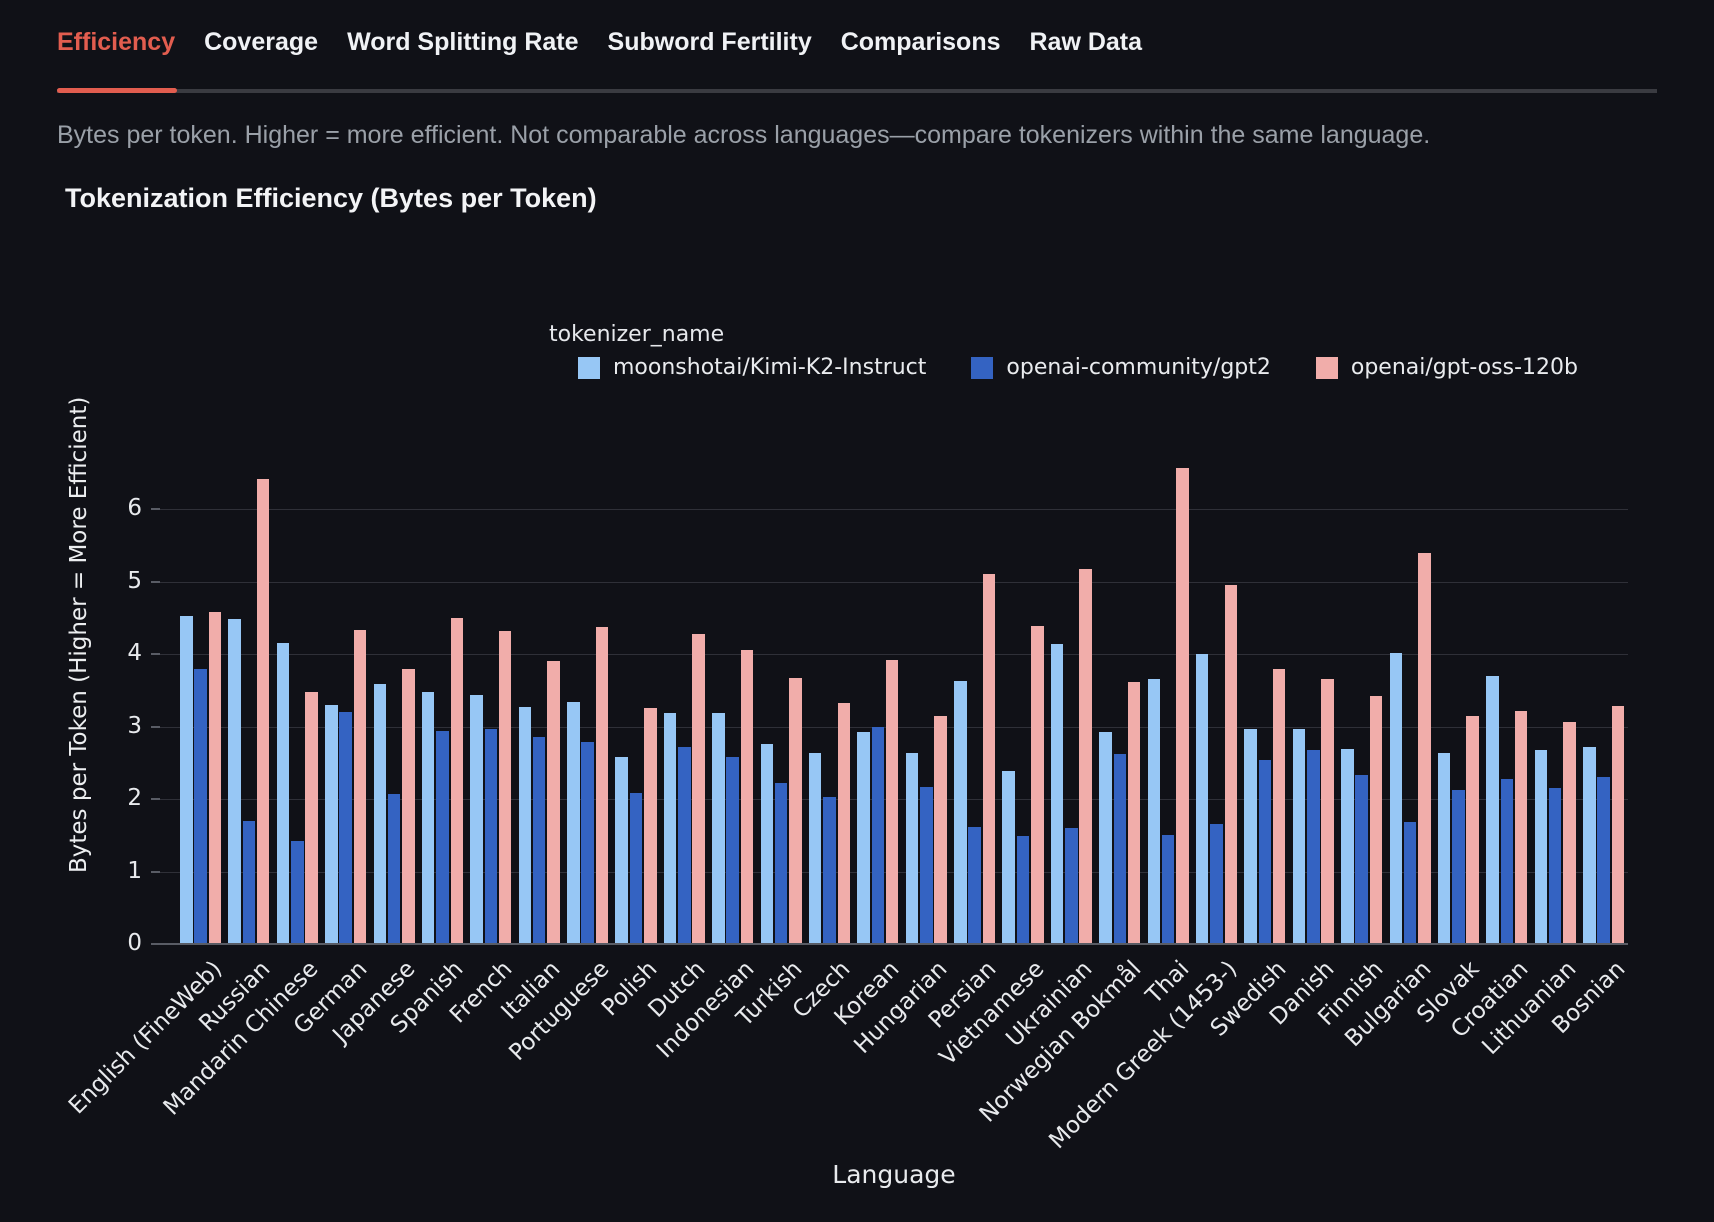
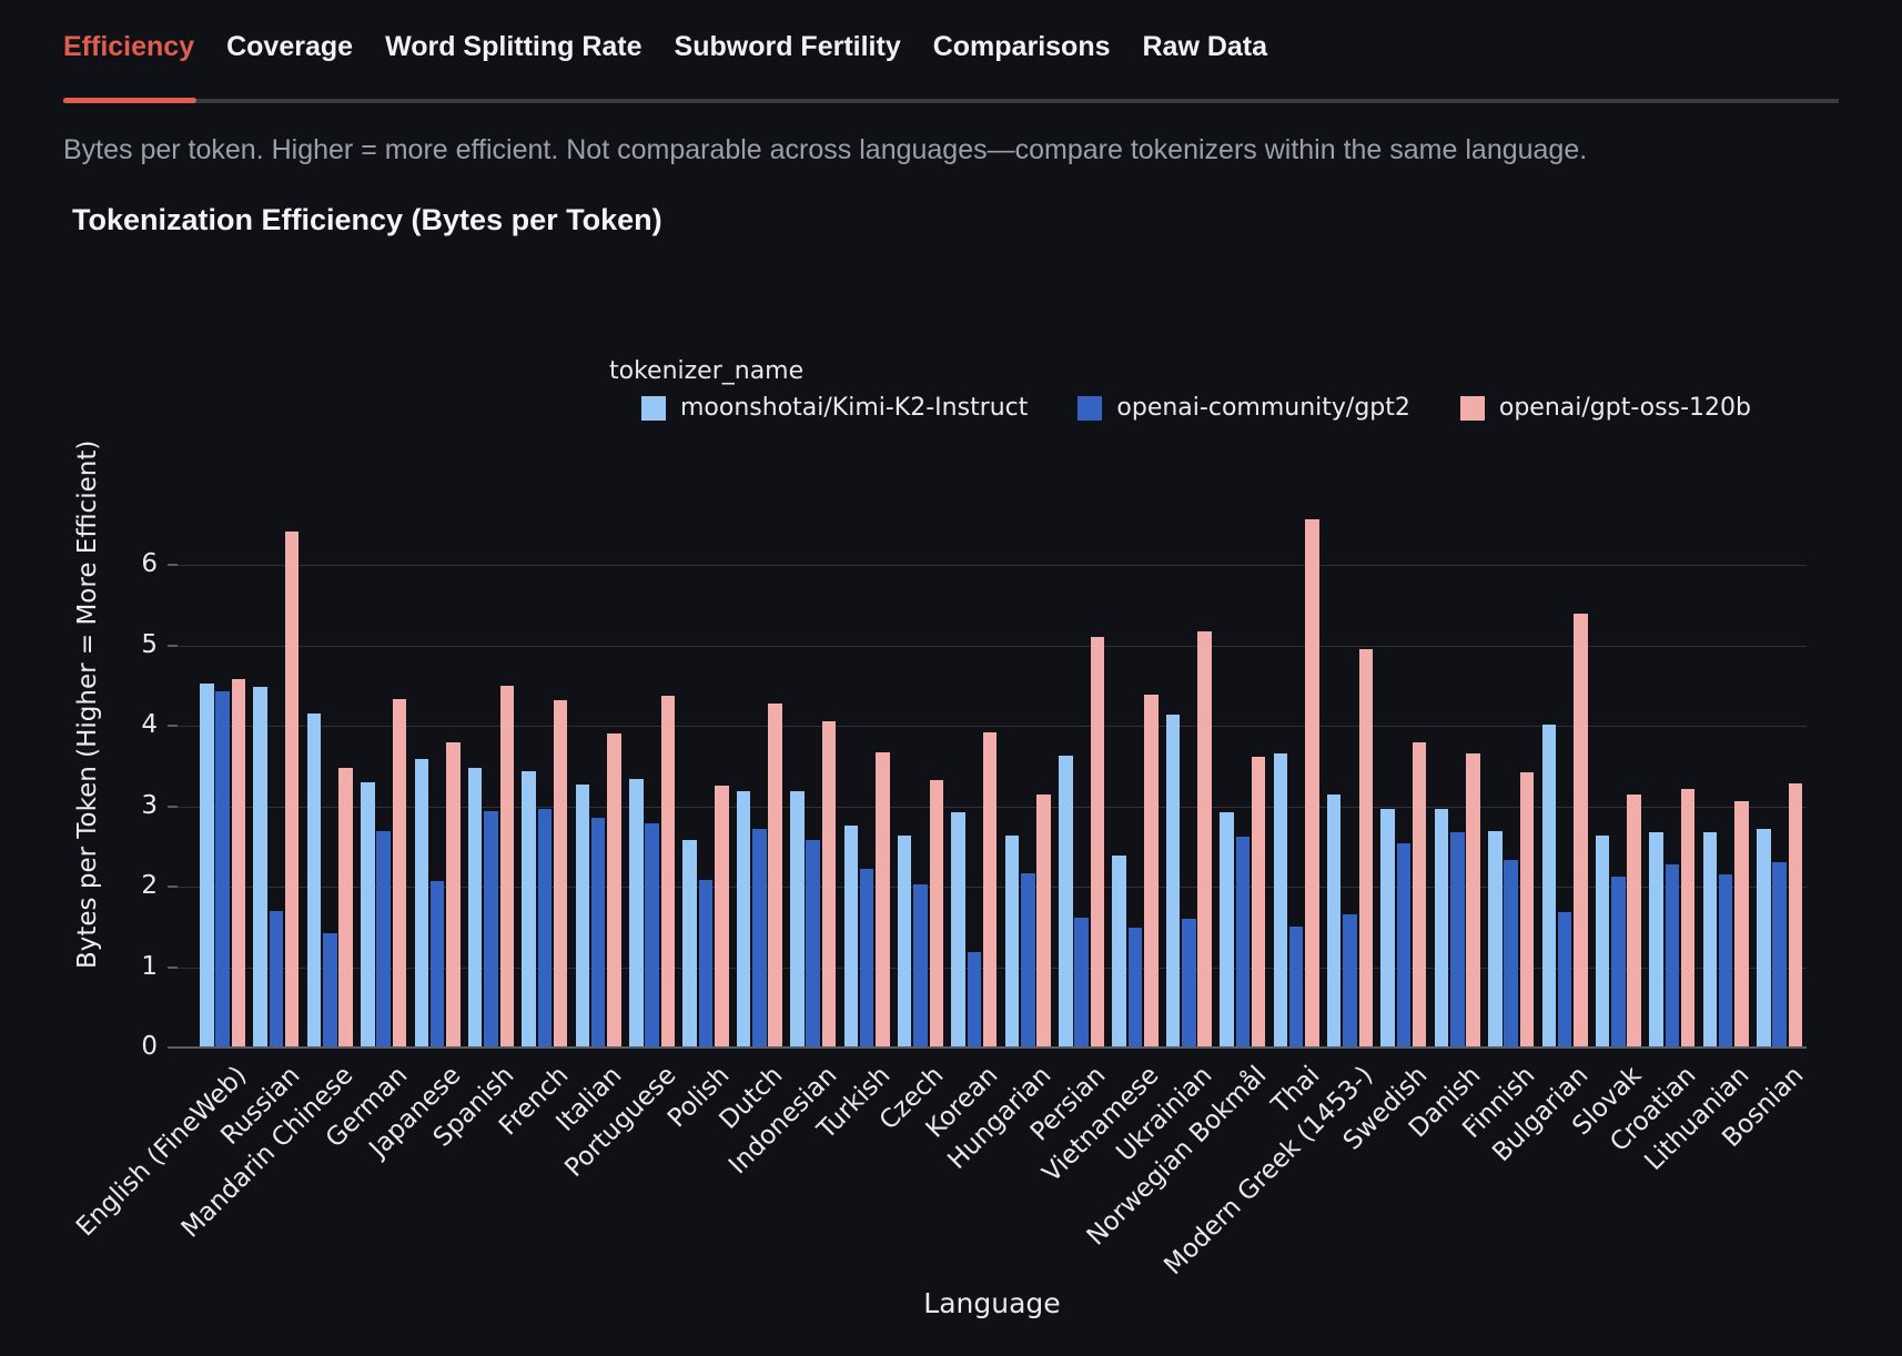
openai-community/gpt2/English (FineWeb): 3.8 -> 4.4
openai-community/gpt2/German: 3.2 -> 2.7
openai-community/gpt2/Korean: 3.0 -> 1.2
moonshotai/Kimi-K2-Instruct/Modern Greek (1453-): 4.0 -> 3.1
moonshotai/Kimi-K2-Instruct/Croatian: 3.7 -> 2.7
